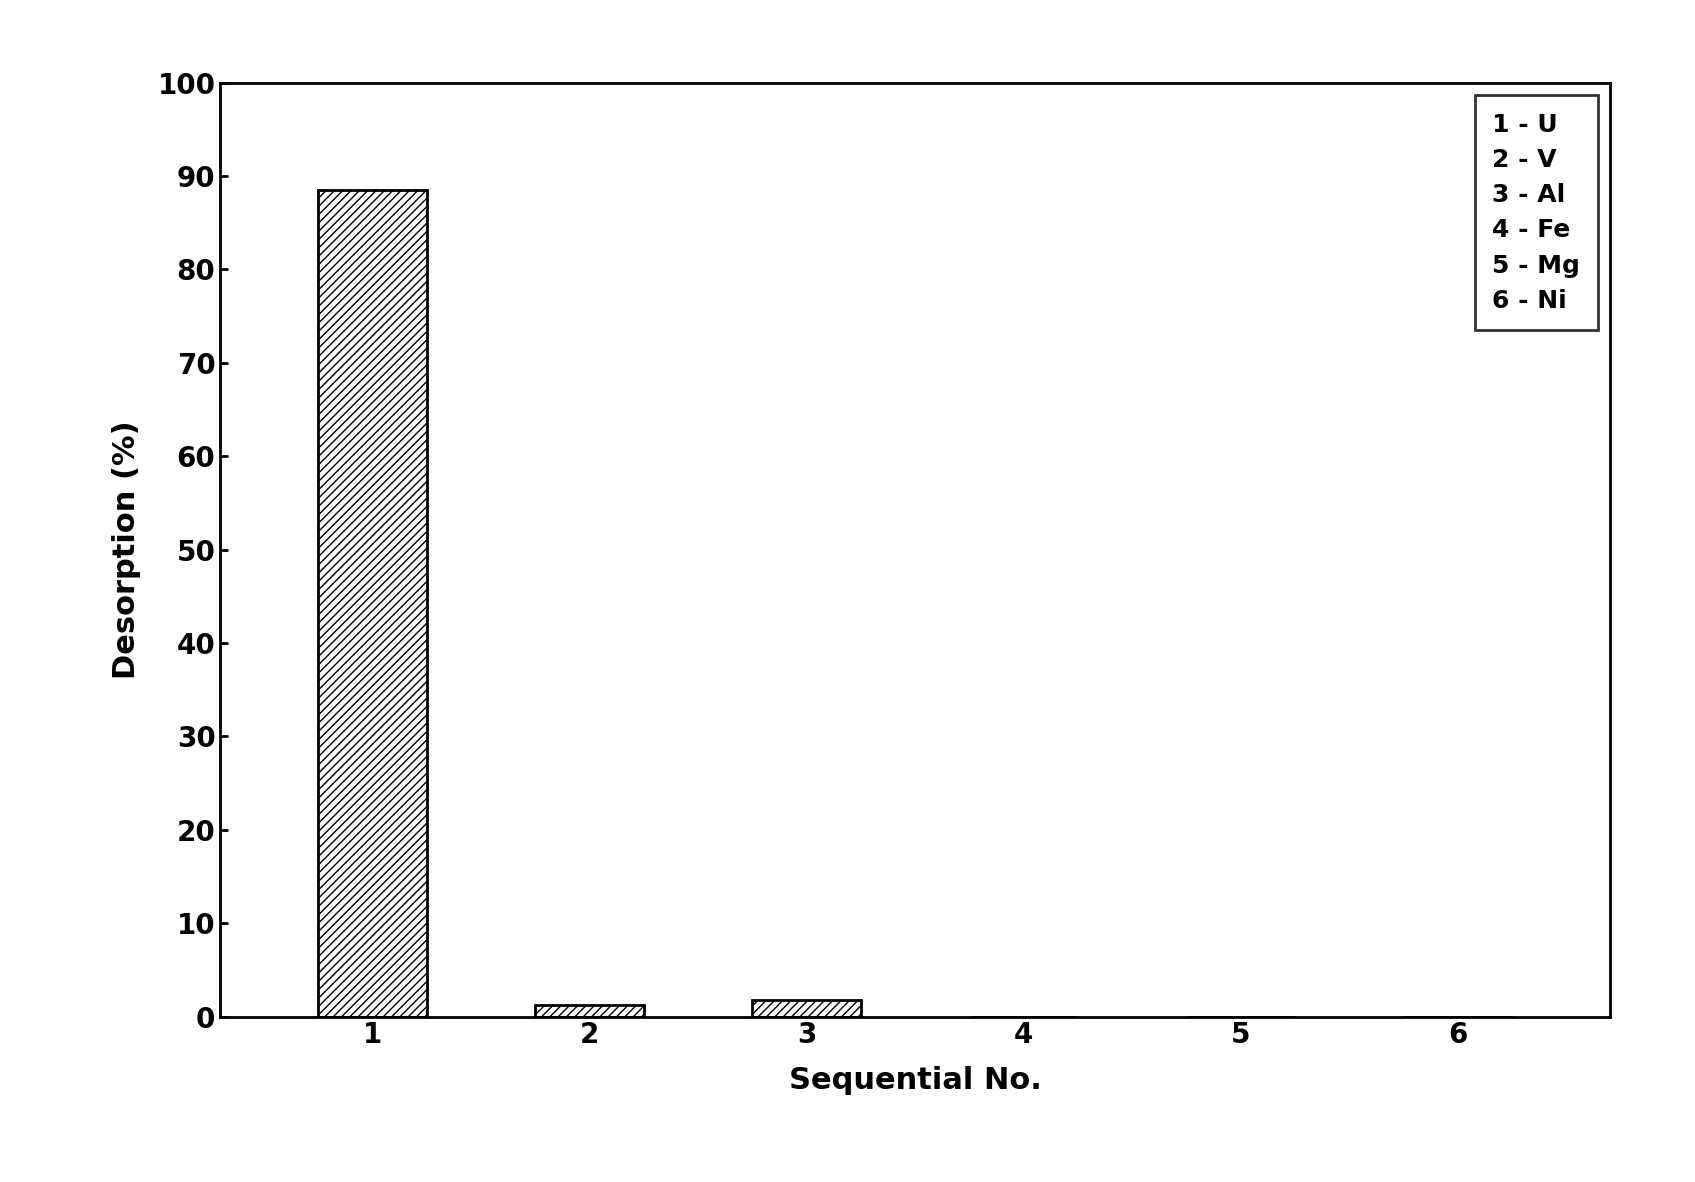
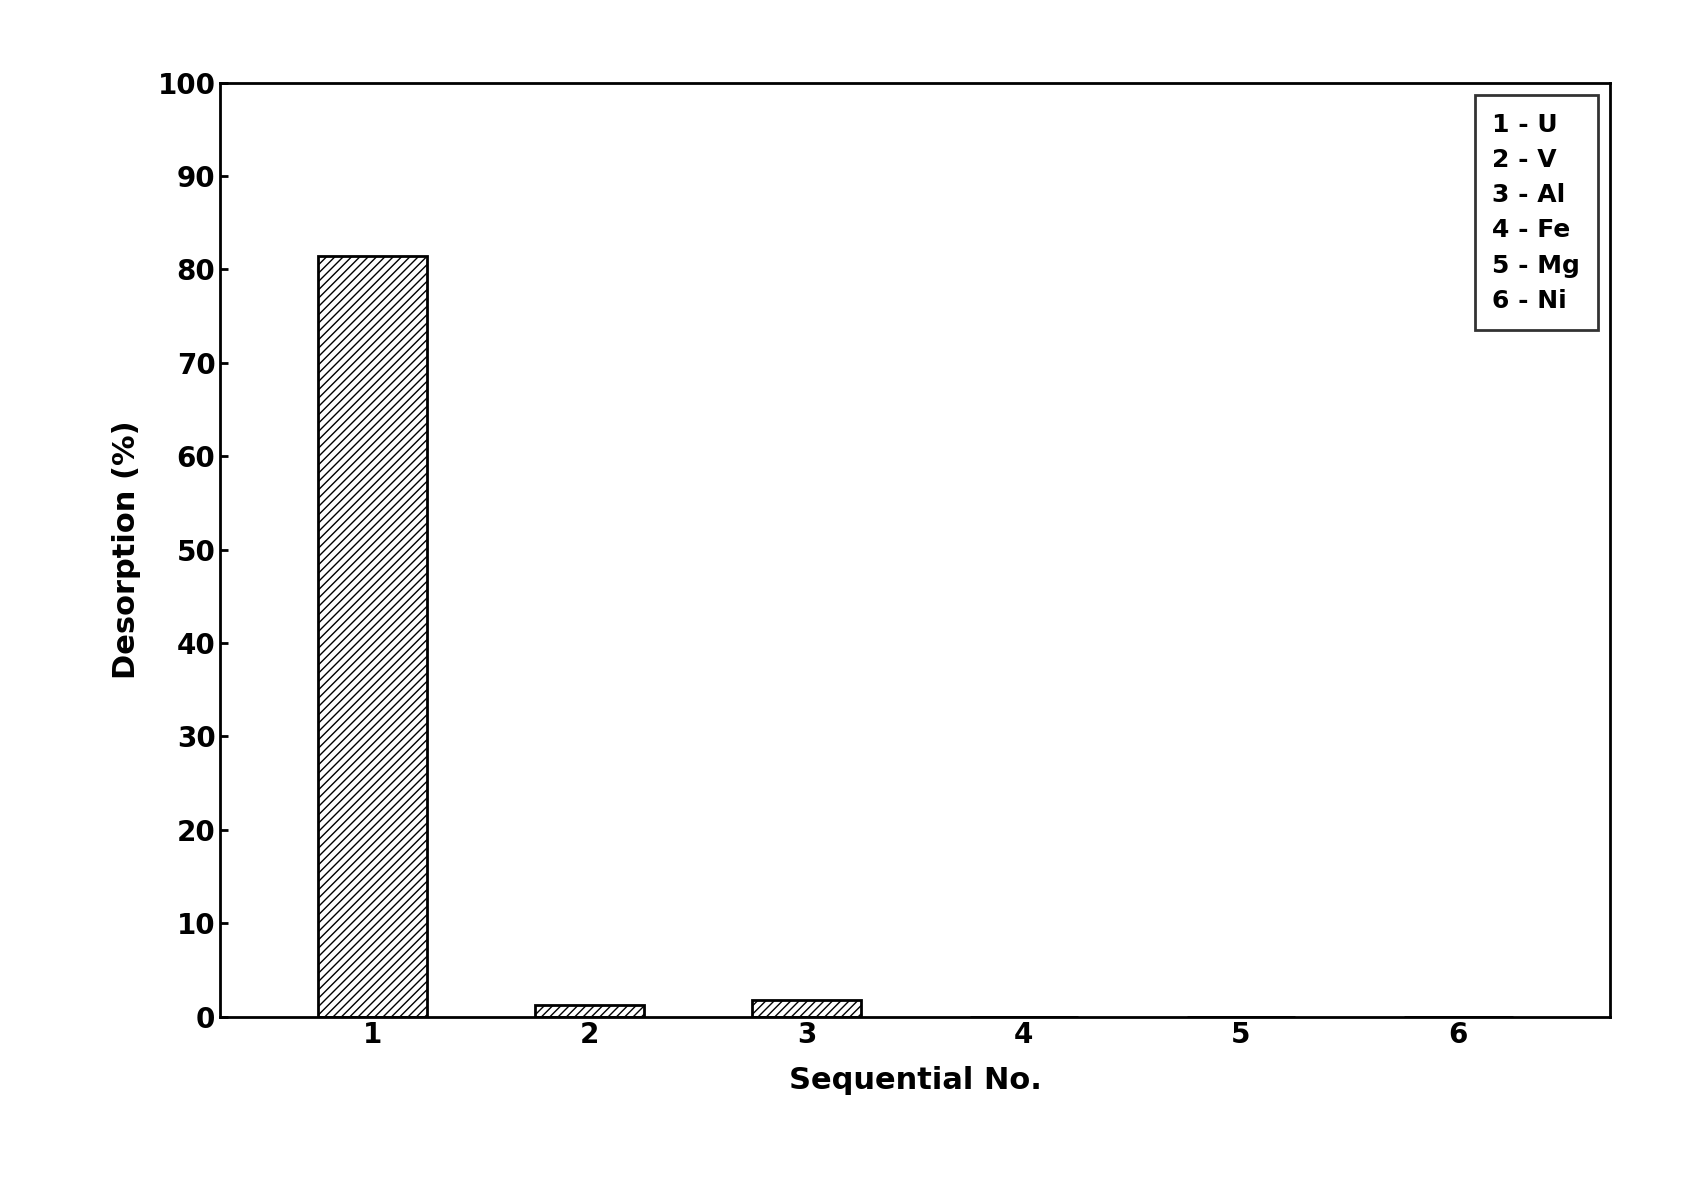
1: 88.5 -> 81.4
